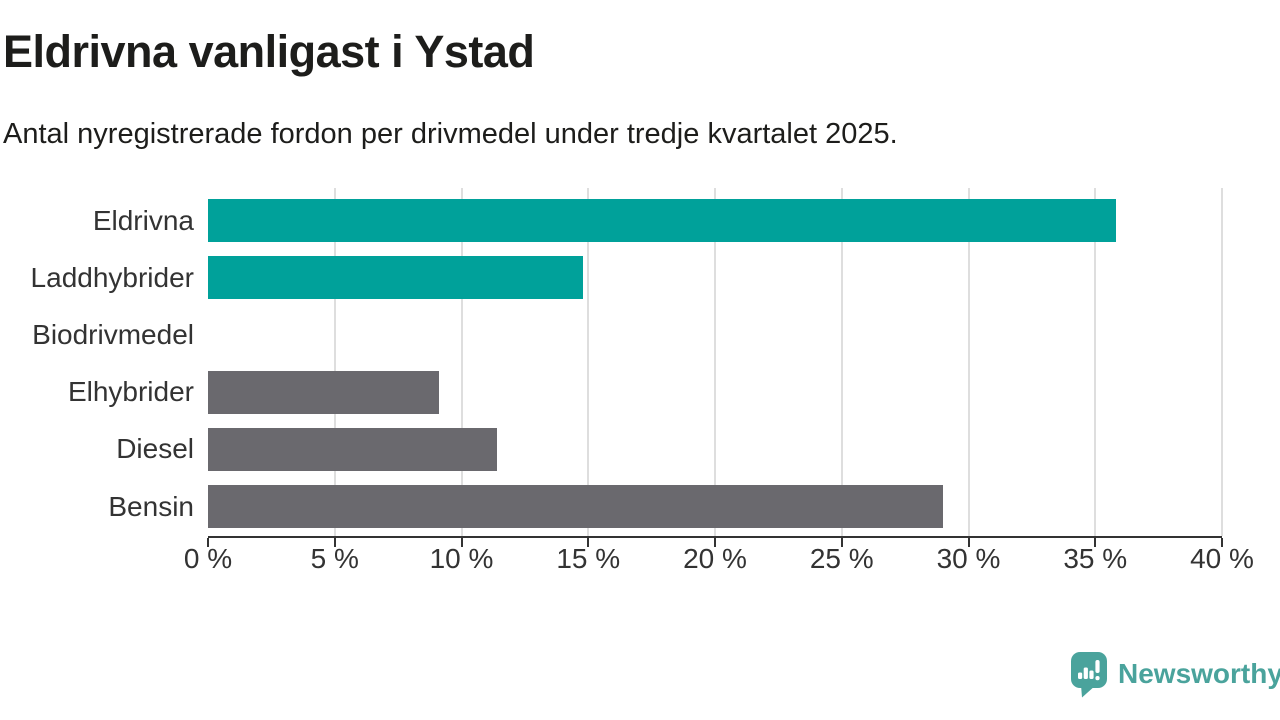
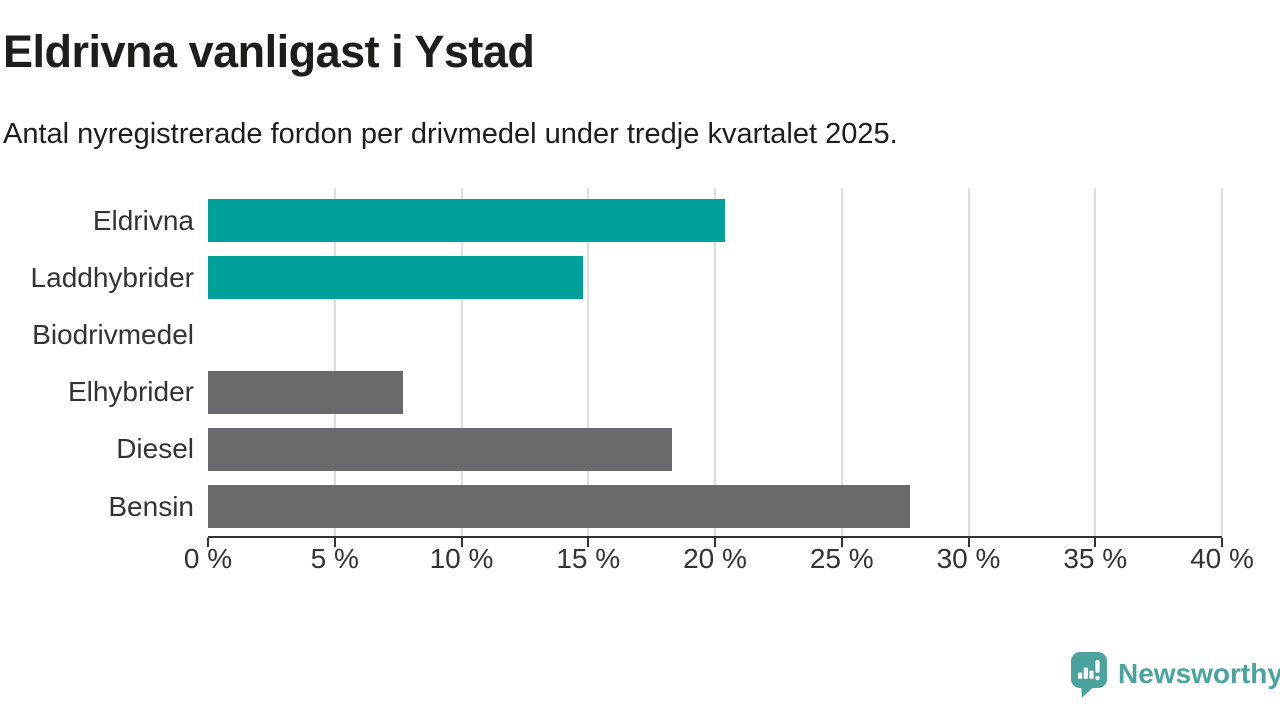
Eldrivna: 35.8% -> 20.4%
Elhybrider: 9.1% -> 7.7%
Diesel: 11.4% -> 18.3%
Bensin: 29.0% -> 27.7%
